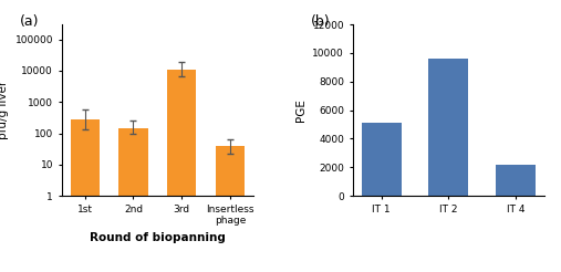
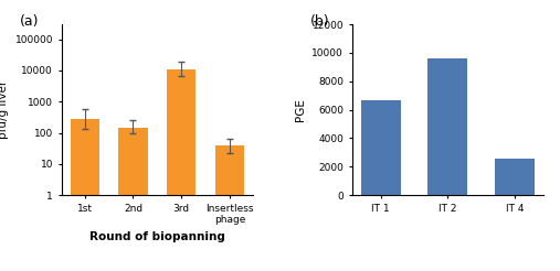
IT 1: 5100 -> 6700
IT 4: 2200 -> 2600
